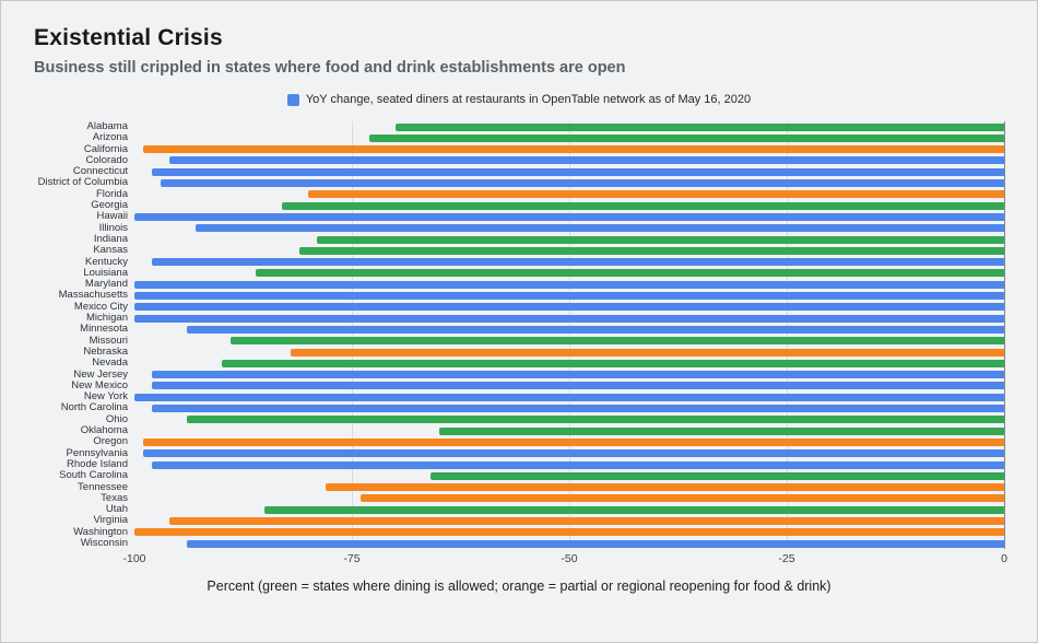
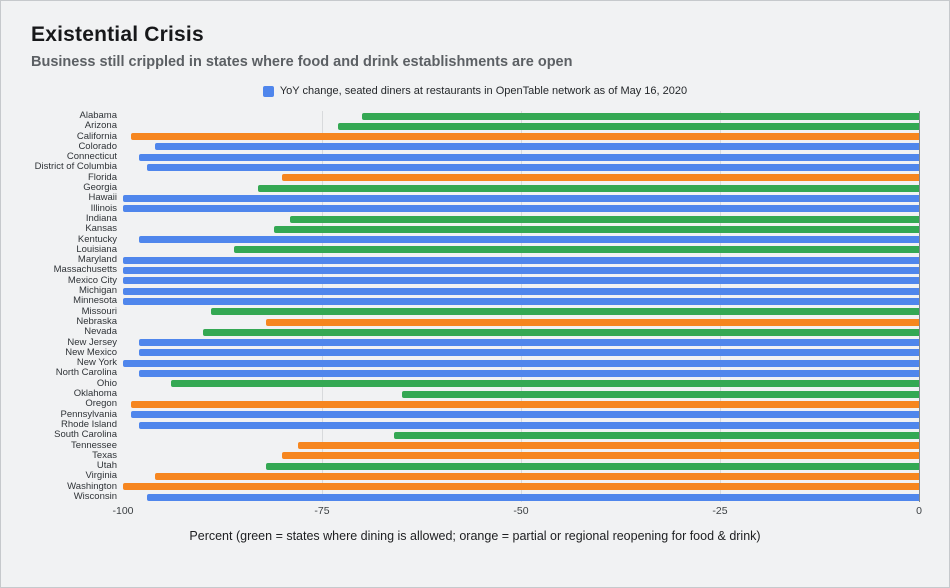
Illinois: -93 -> -100
Minnesota: -94 -> -100
Texas: -74 -> -80
Utah: -85 -> -82
Wisconsin: -94 -> -97
